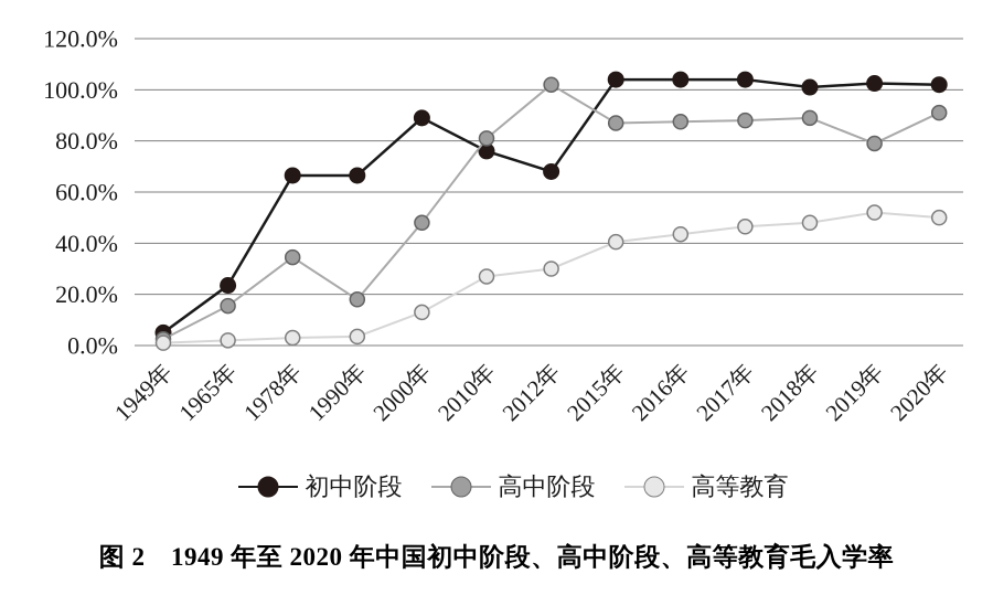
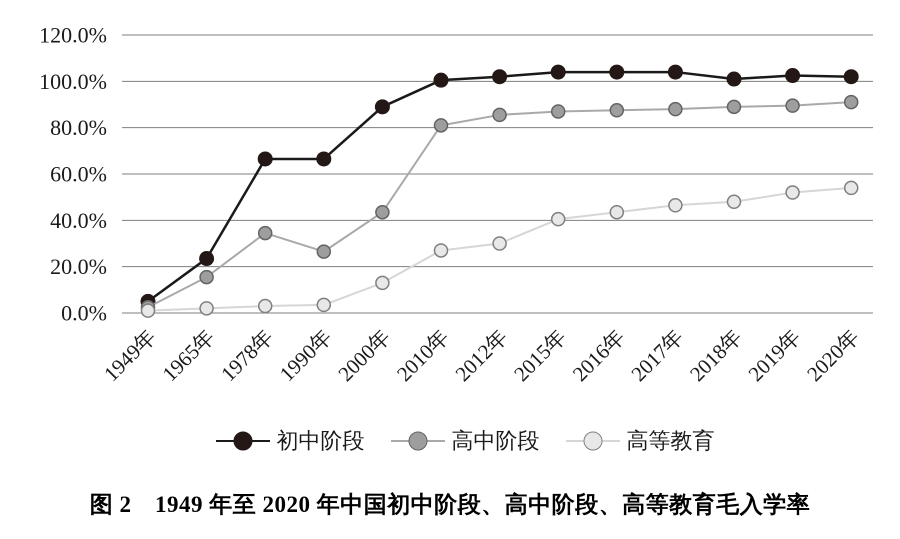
高中阶段/1990年: 18% -> 26%
高中阶段/2000年: 48% -> 44%
初中阶段/2010年: 76% -> 100%
初中阶段/2012年: 68% -> 102%
高中阶段/2012年: 102% -> 86%
高中阶段/2019年: 79% -> 90%
高等教育/2020年: 50% -> 54%
